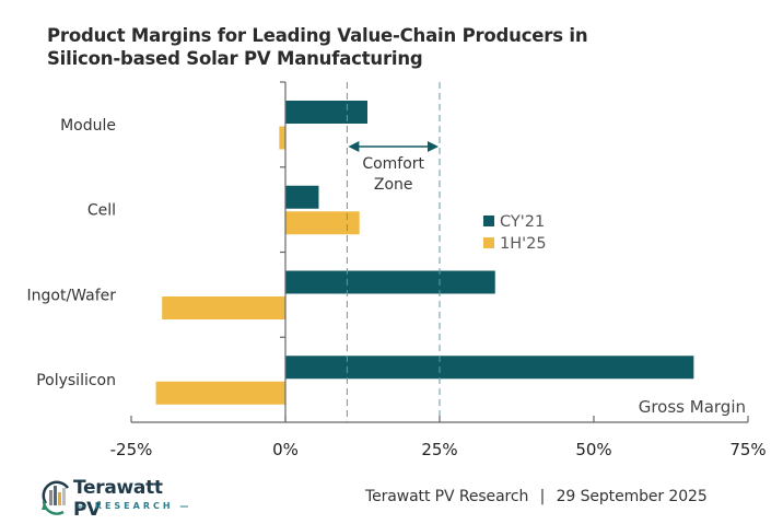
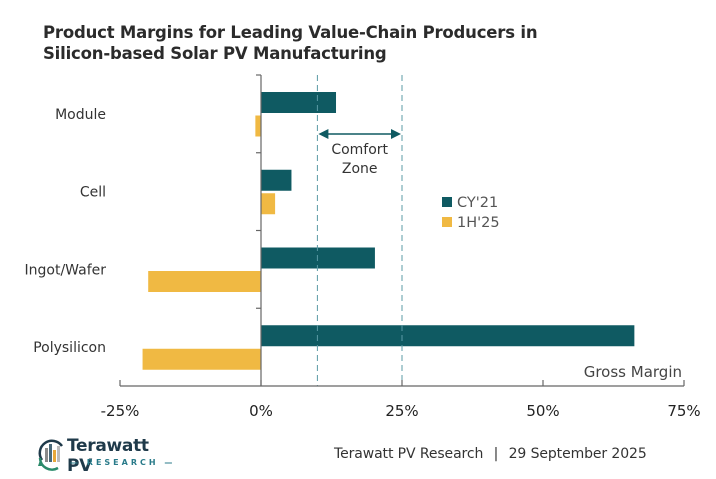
1H'25/Cell: 12% -> 2%
CY'21/Ingot/Wafer: 34% -> 20%
